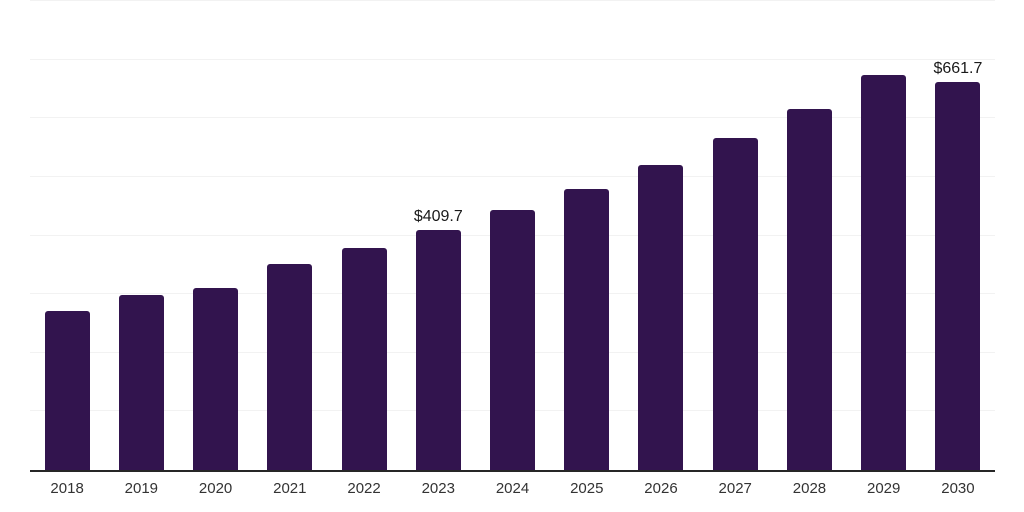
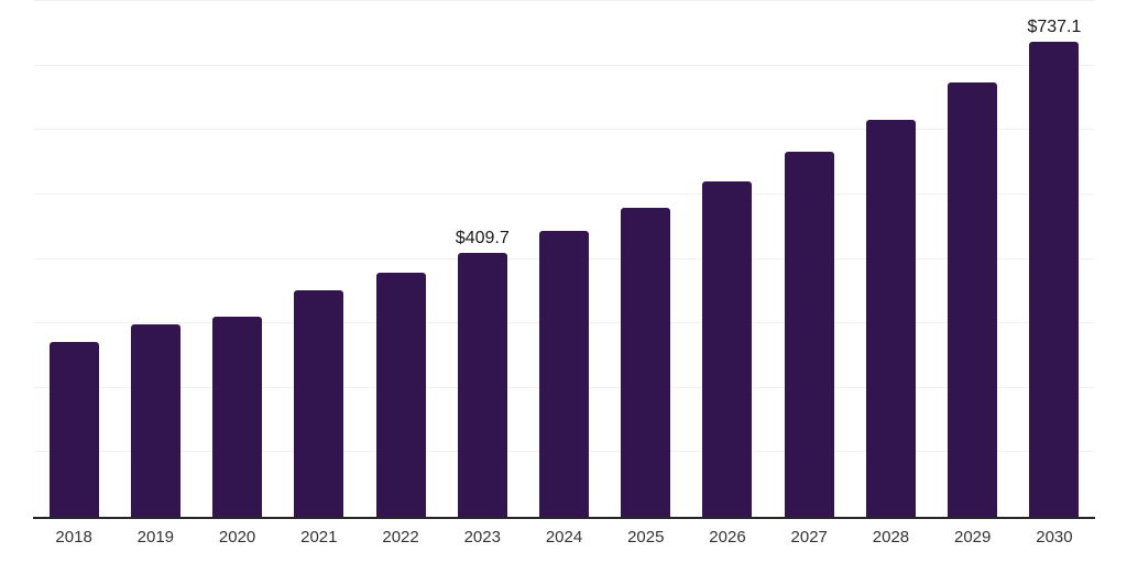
2030: $661.7 -> $737.1
